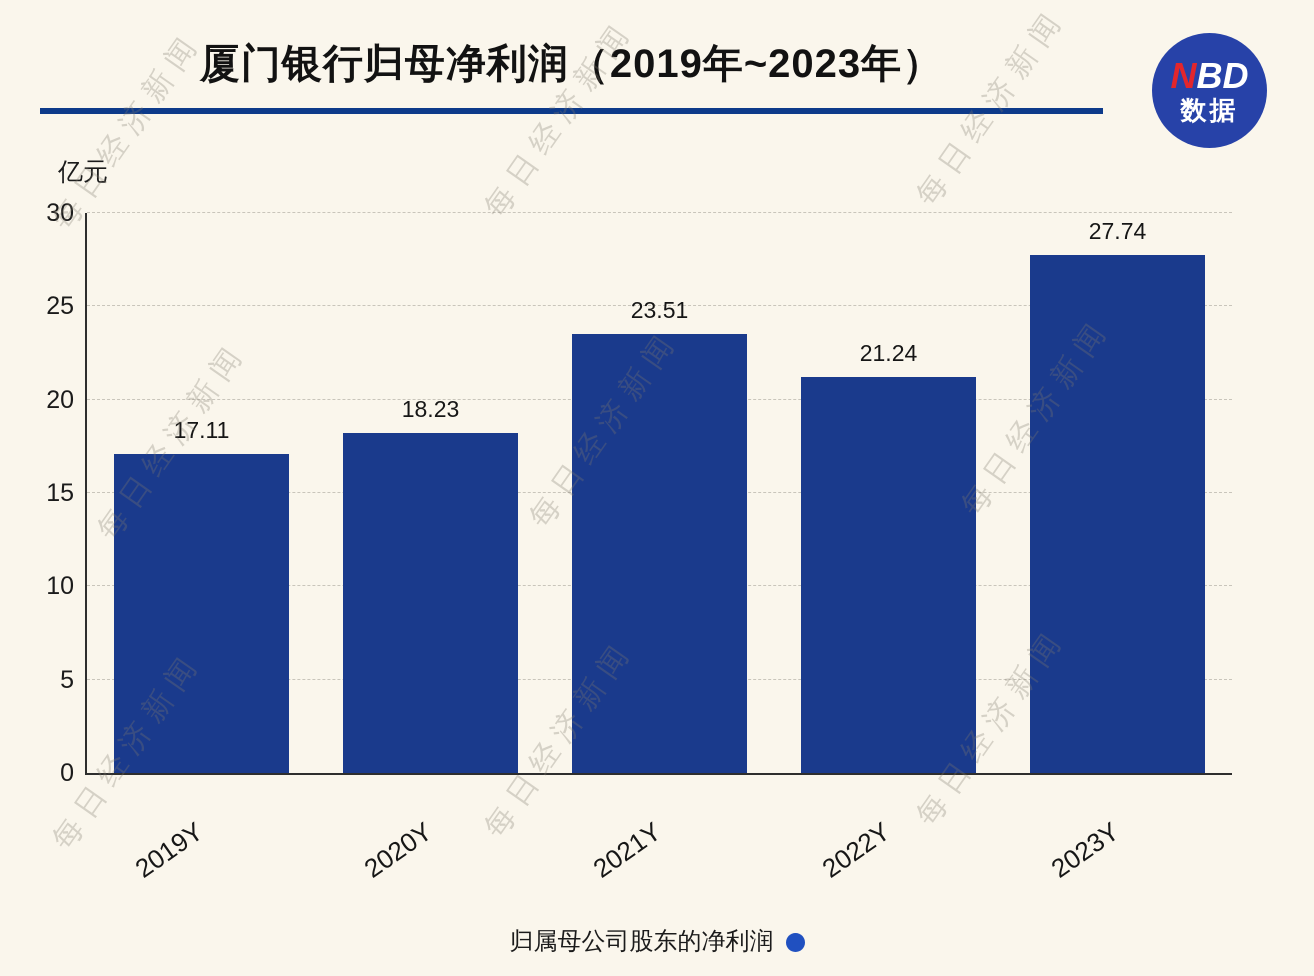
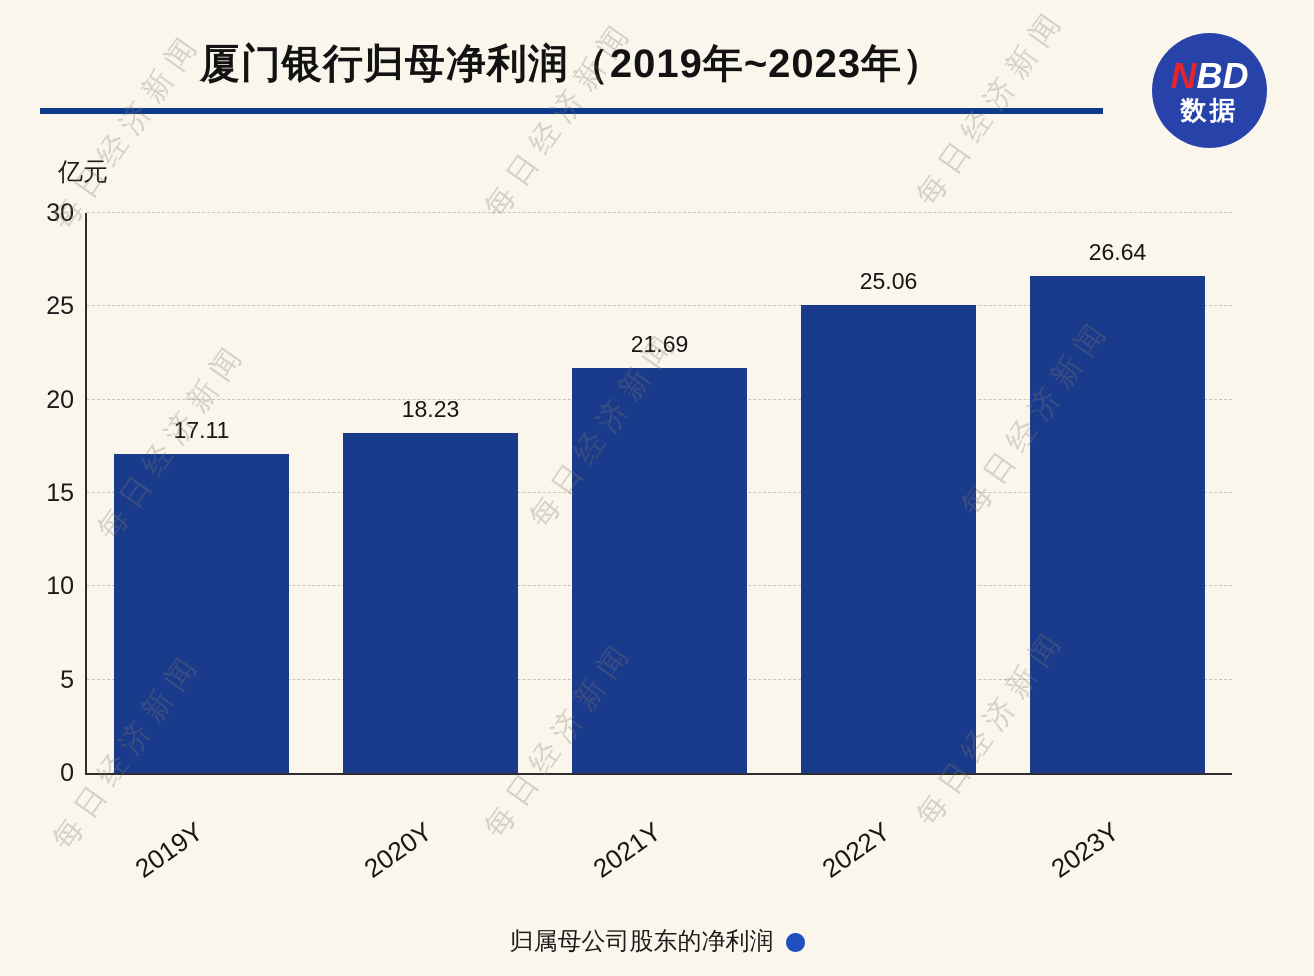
2021Y: 23.51 -> 21.69
2022Y: 21.24 -> 25.06
2023Y: 27.74 -> 26.64
